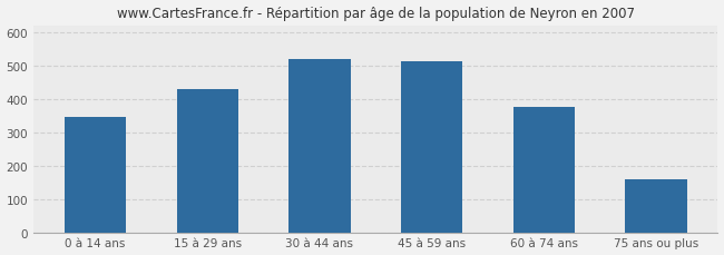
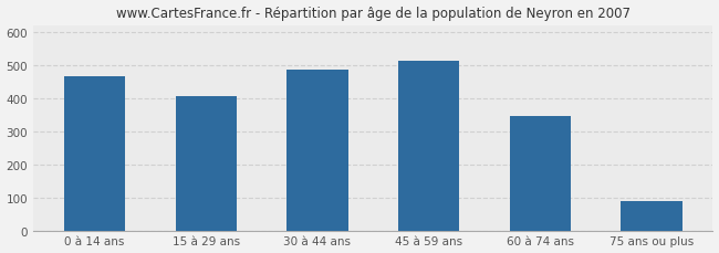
0 à 14 ans: 345 -> 465
15 à 29 ans: 430 -> 405
30 à 44 ans: 520 -> 487
60 à 74 ans: 375 -> 347
75 ans ou plus: 160 -> 88
